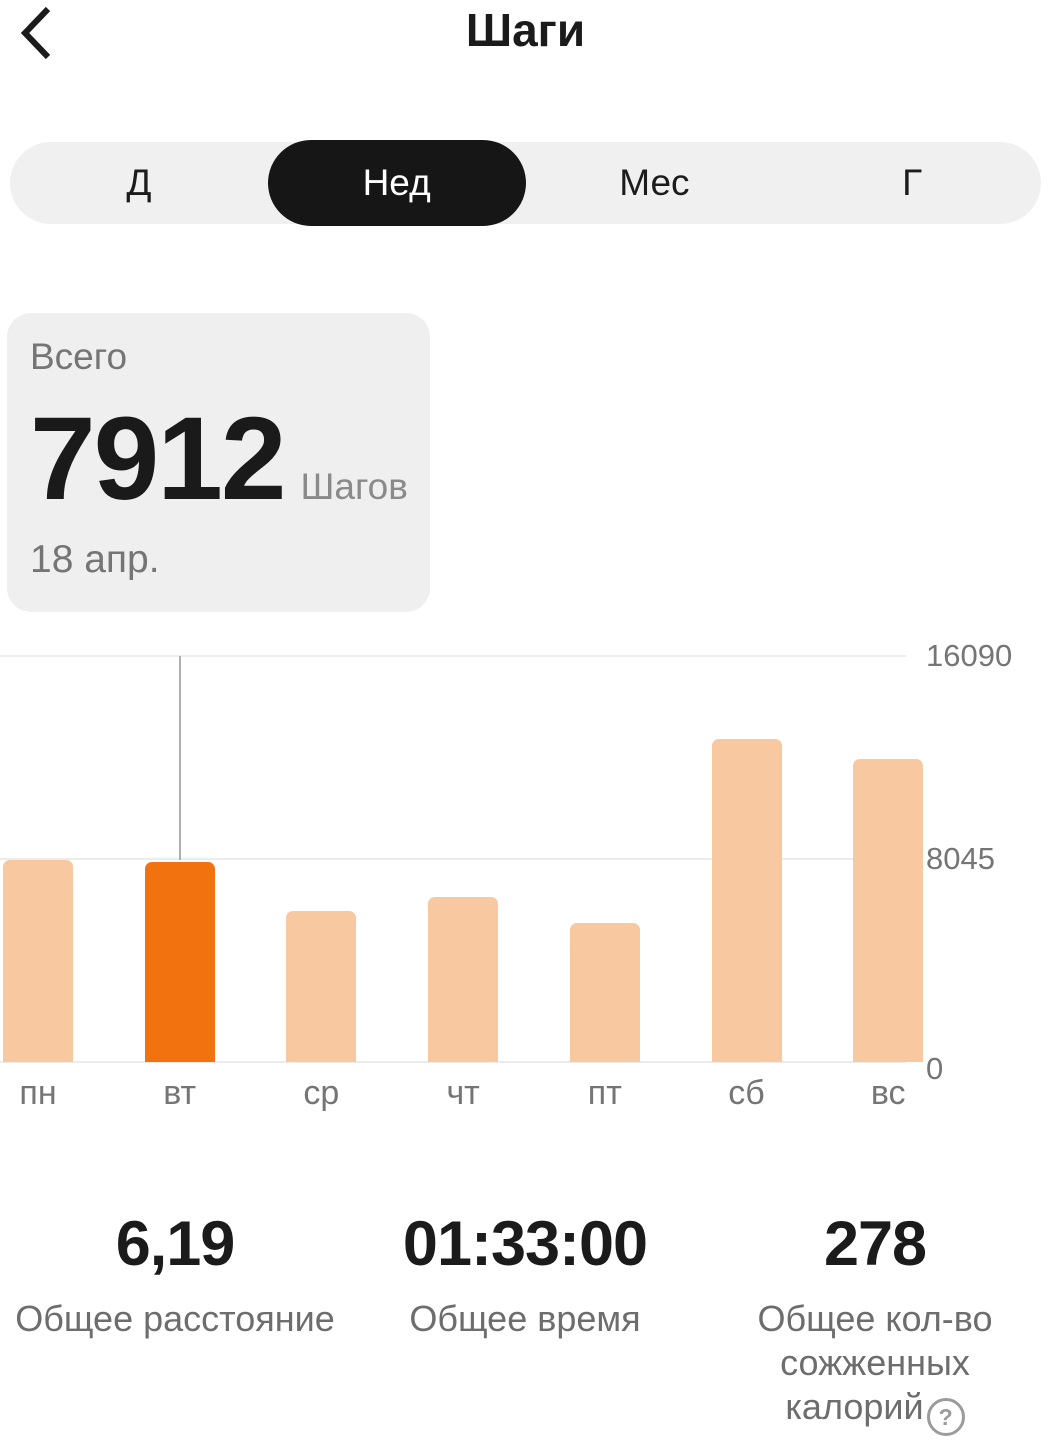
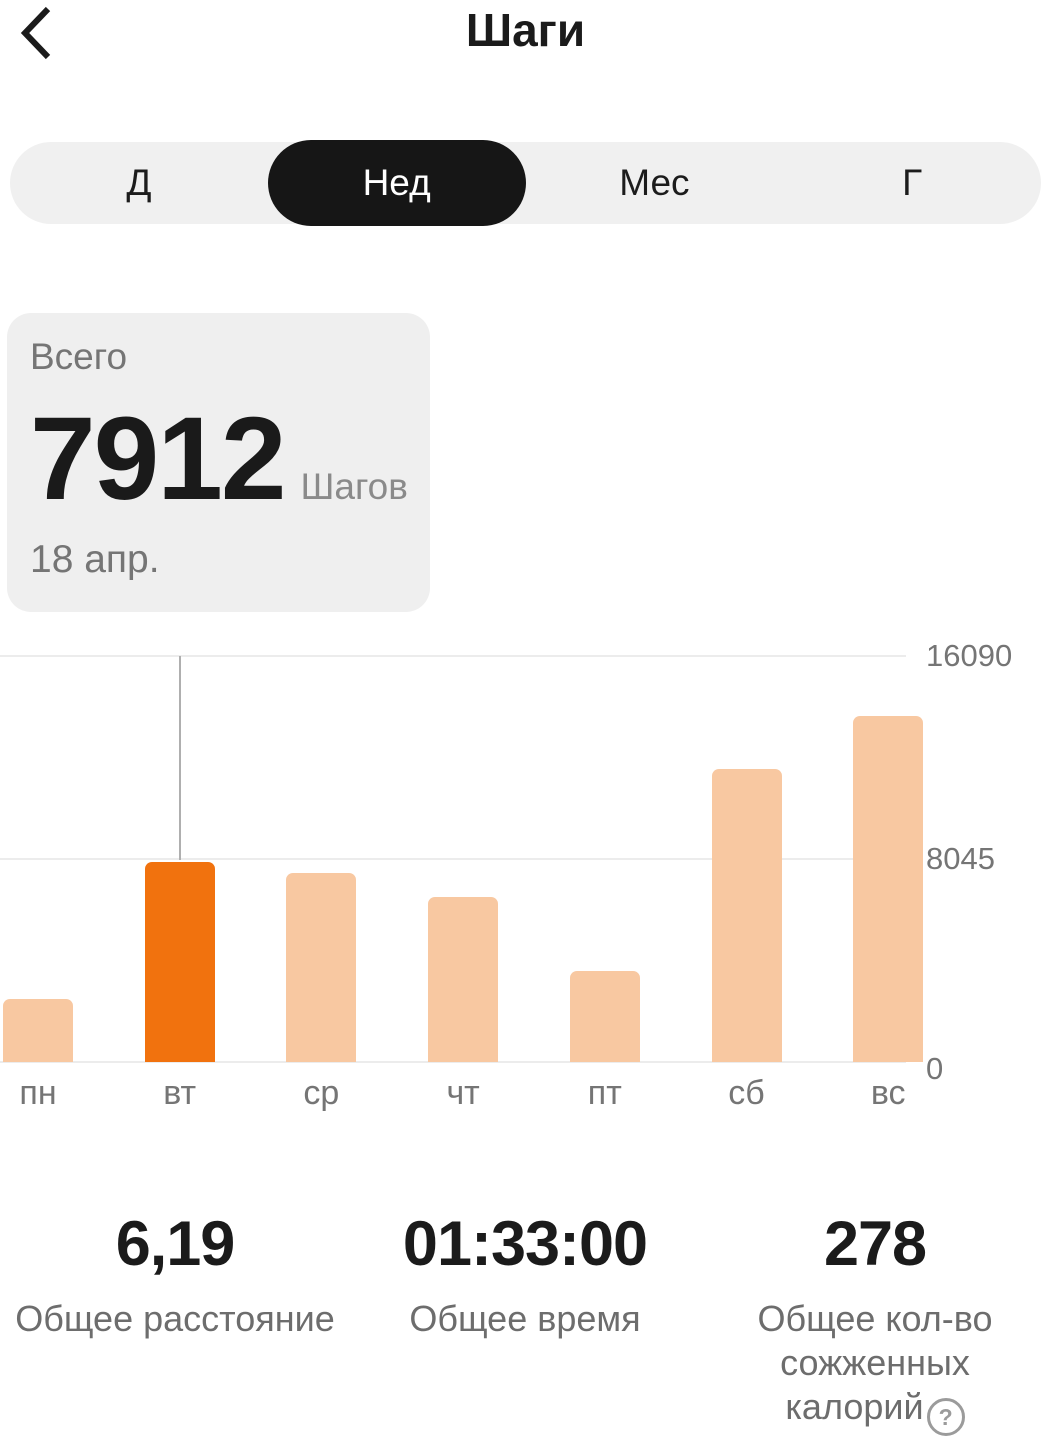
пн: 8000 -> 2500
ср: 6000 -> 7500
пт: 5500 -> 3600
сб: 12800 -> 11600
вс: 12000 -> 13700
